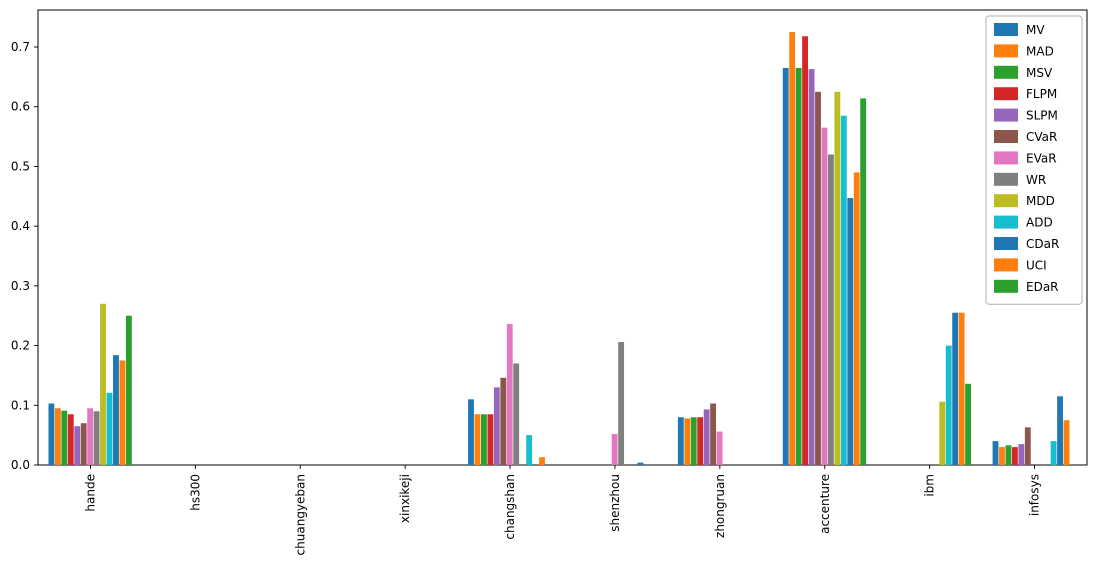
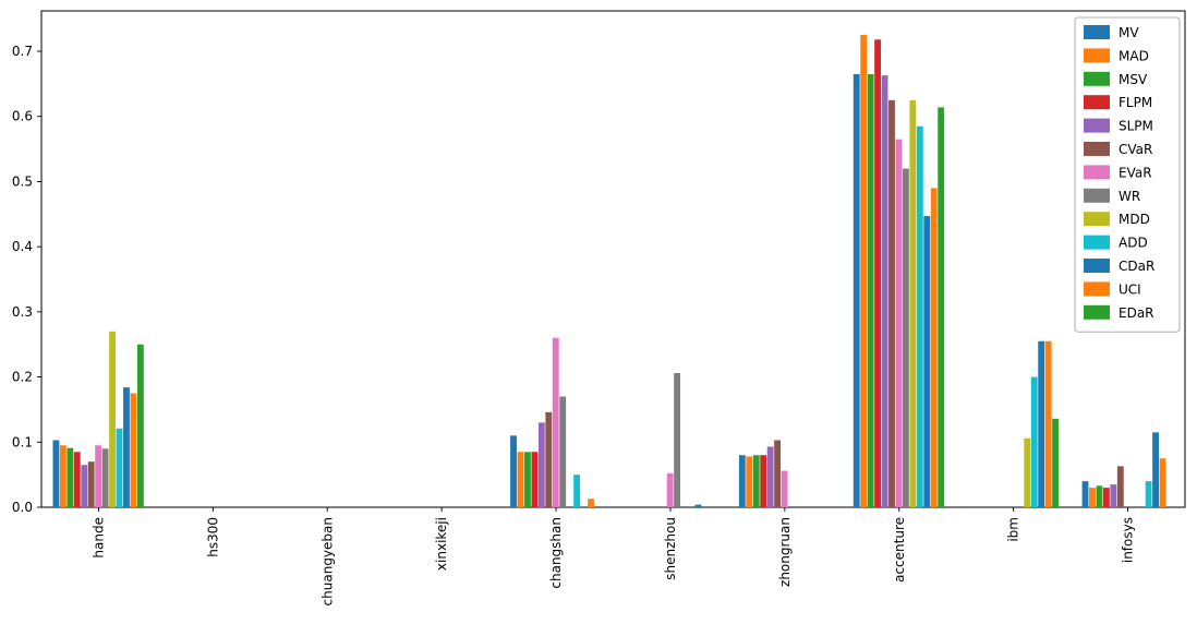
EVaR/changshan: 0.24 -> 0.26
